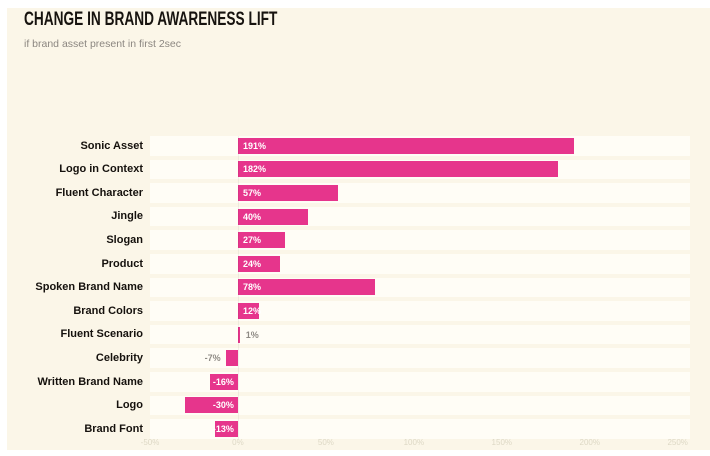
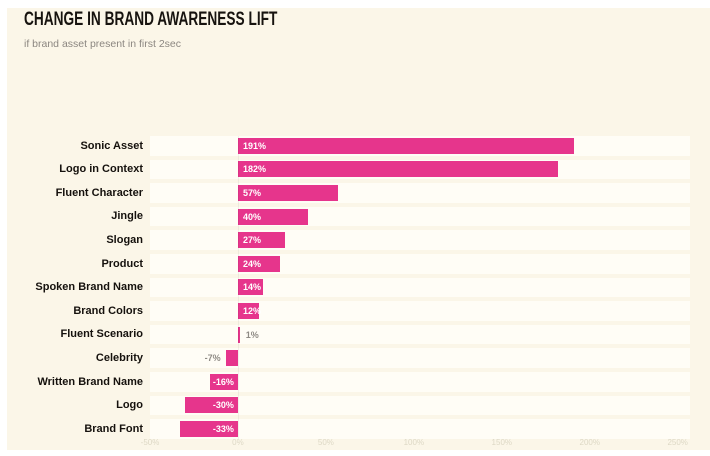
Spoken Brand Name: 78% -> 14%
Brand Font: -13% -> -33%
